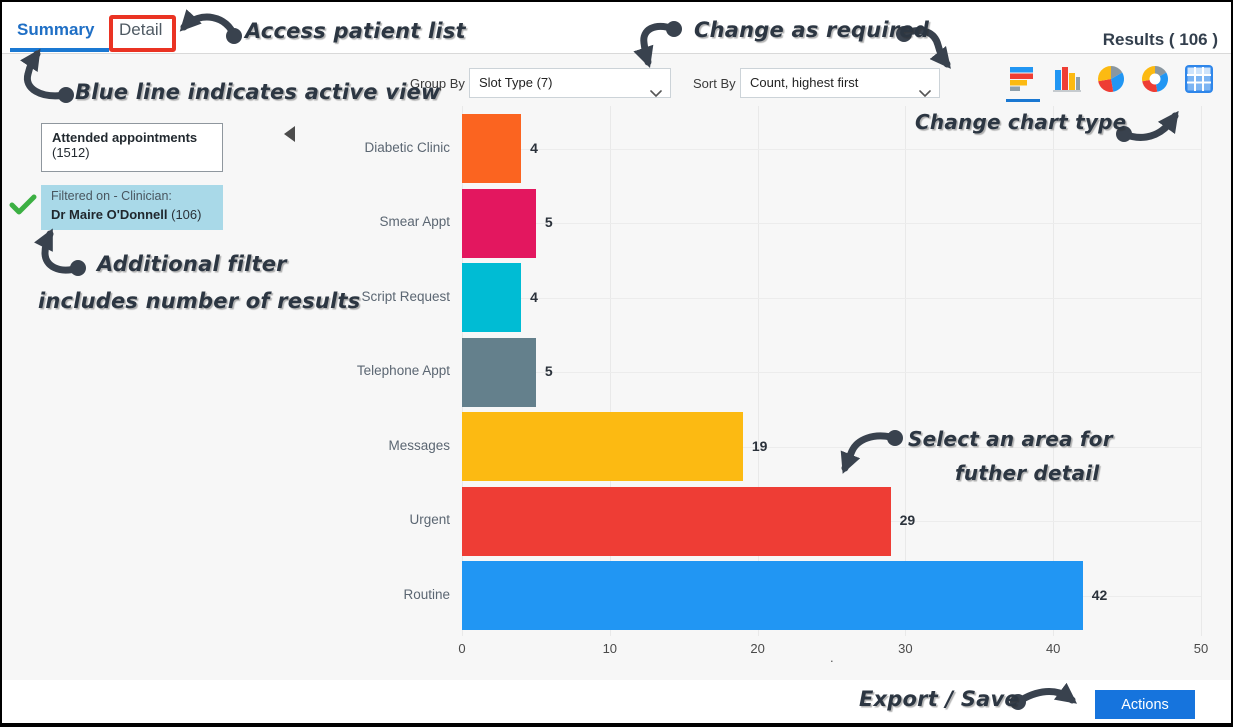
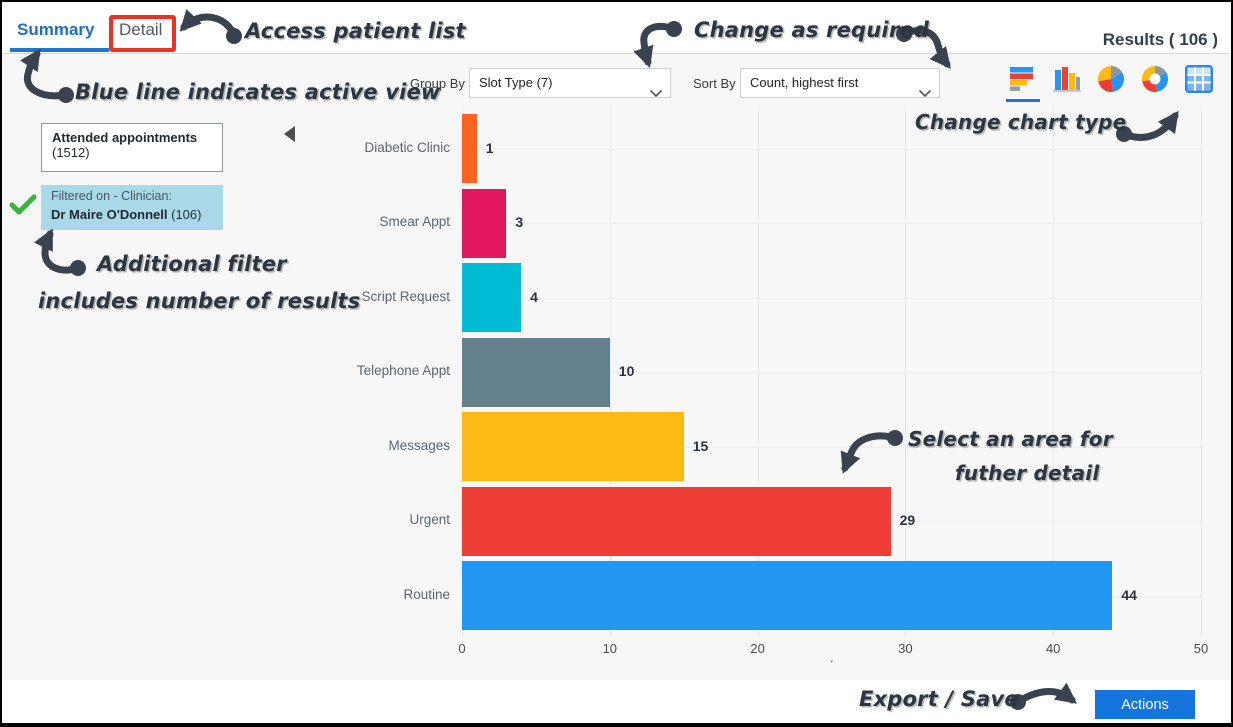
Diabetic Clinic: 4 -> 1
Smear Appt: 5 -> 3
Telephone Appt: 5 -> 10
Messages: 19 -> 15
Routine: 42 -> 44
